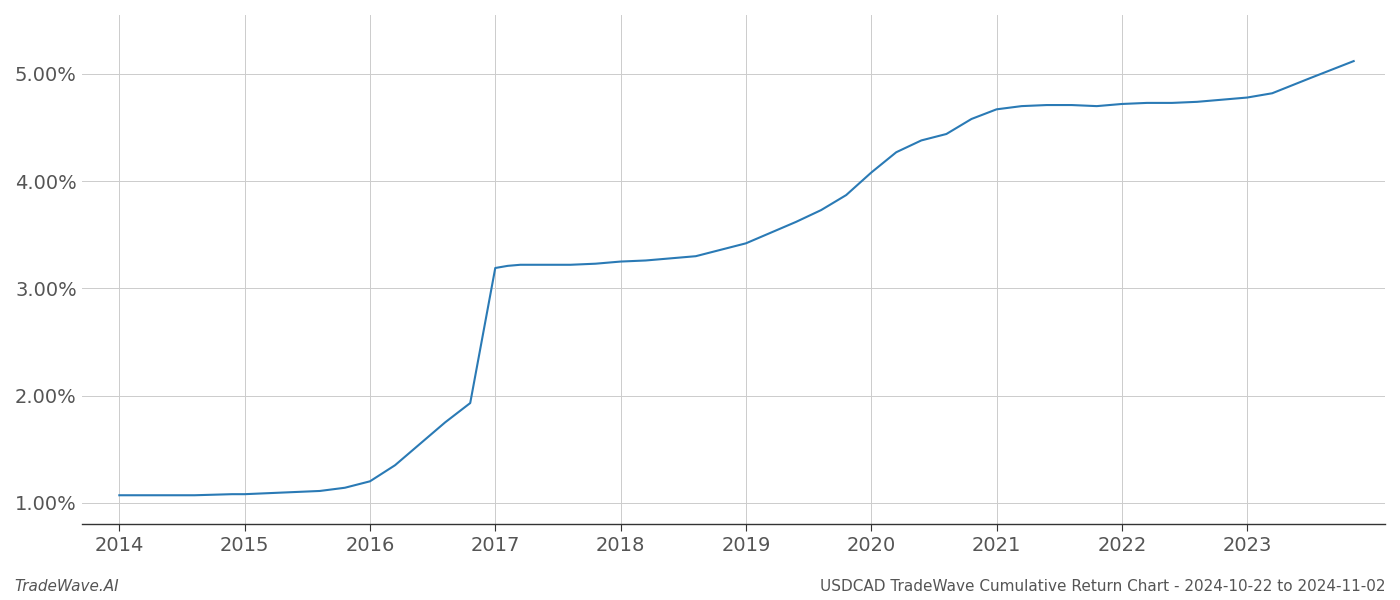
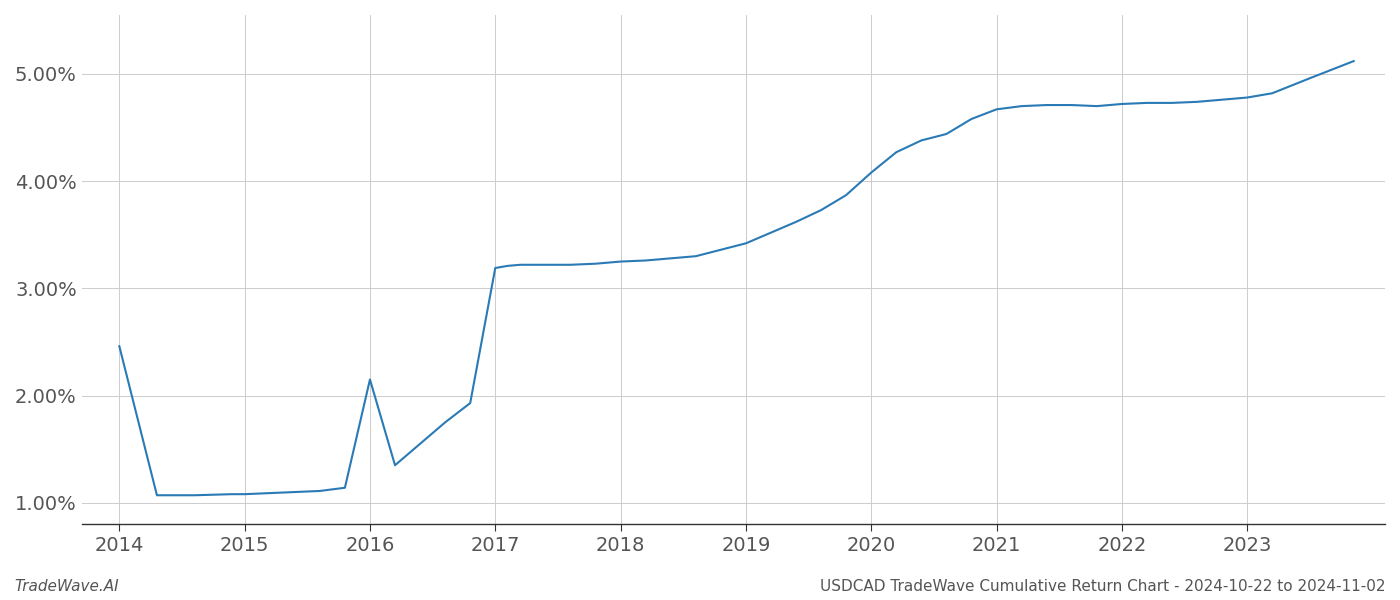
2014: 1.07% -> 2.46%
2016: 1.20% -> 2.15%
